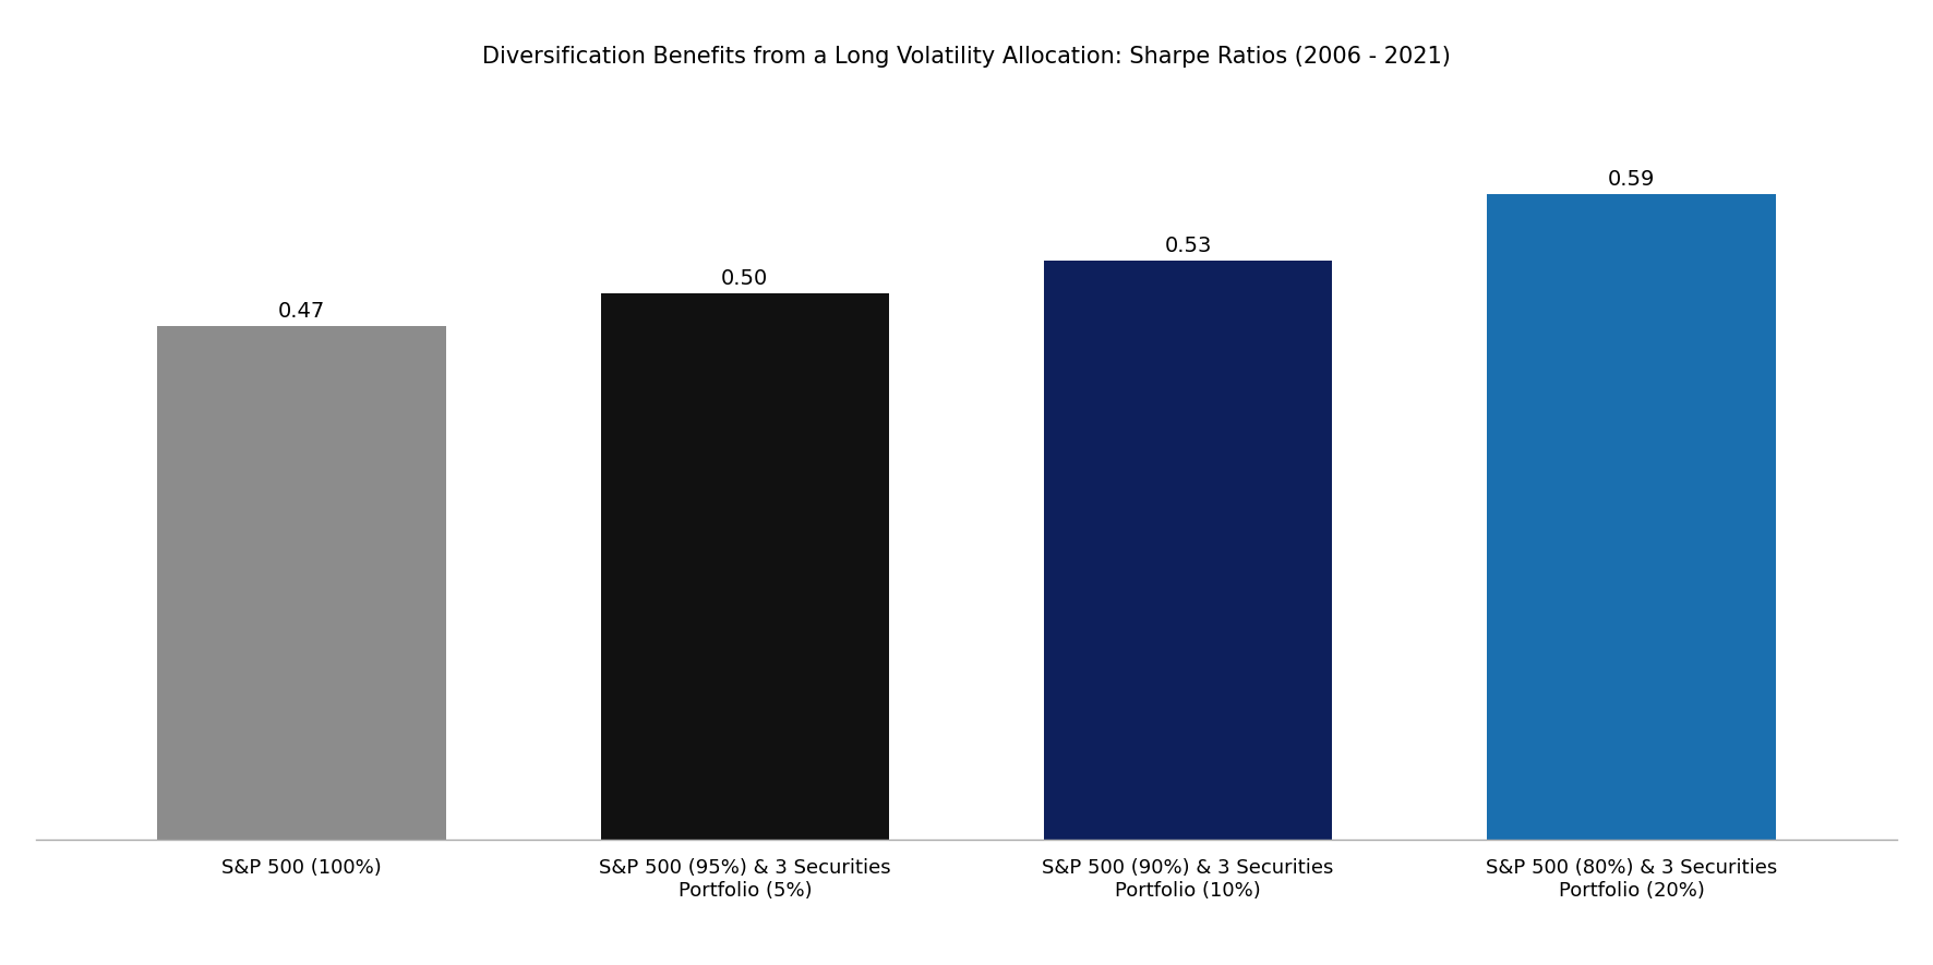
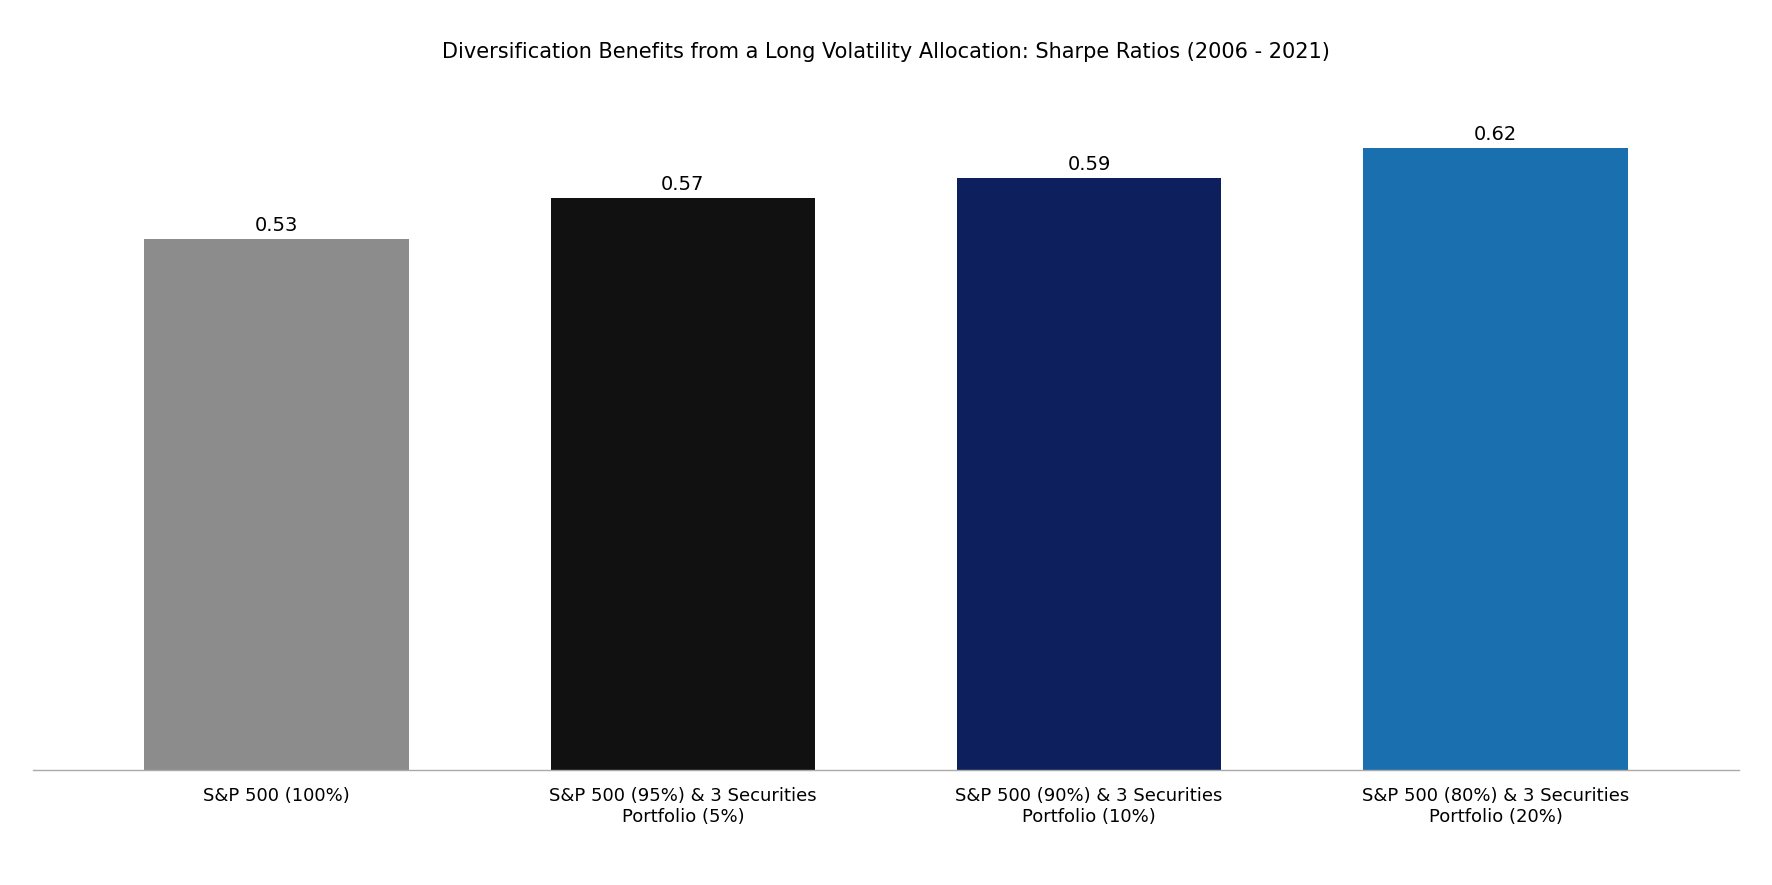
S&P 500 (100%): 0.47 -> 0.53
S&P 500 (95%) & 3 Securities Portfolio (5%): 0.50 -> 0.57
S&P 500 (90%) & 3 Securities Portfolio (10%): 0.53 -> 0.59
S&P 500 (80%) & 3 Securities Portfolio (20%): 0.59 -> 0.62
